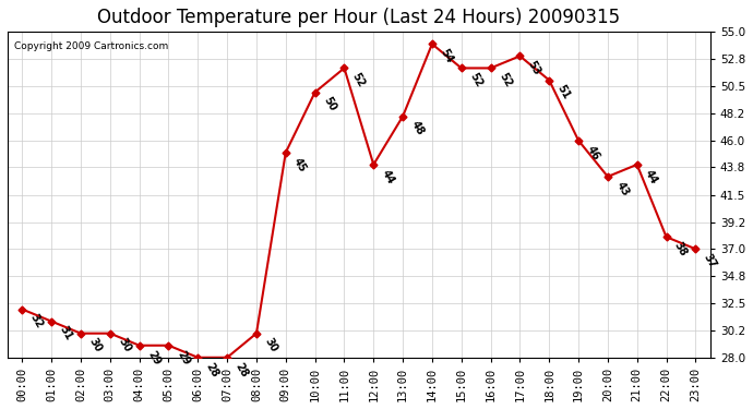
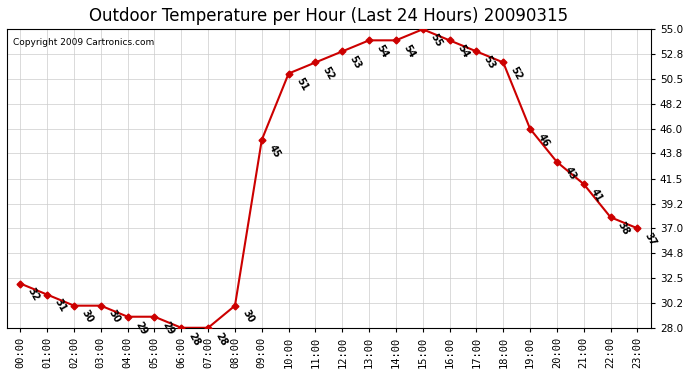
10:00: 50 -> 51
12:00: 44 -> 53
13:00: 48 -> 54
15:00: 52 -> 55
16:00: 52 -> 54
18:00: 51 -> 52
21:00: 44 -> 41
